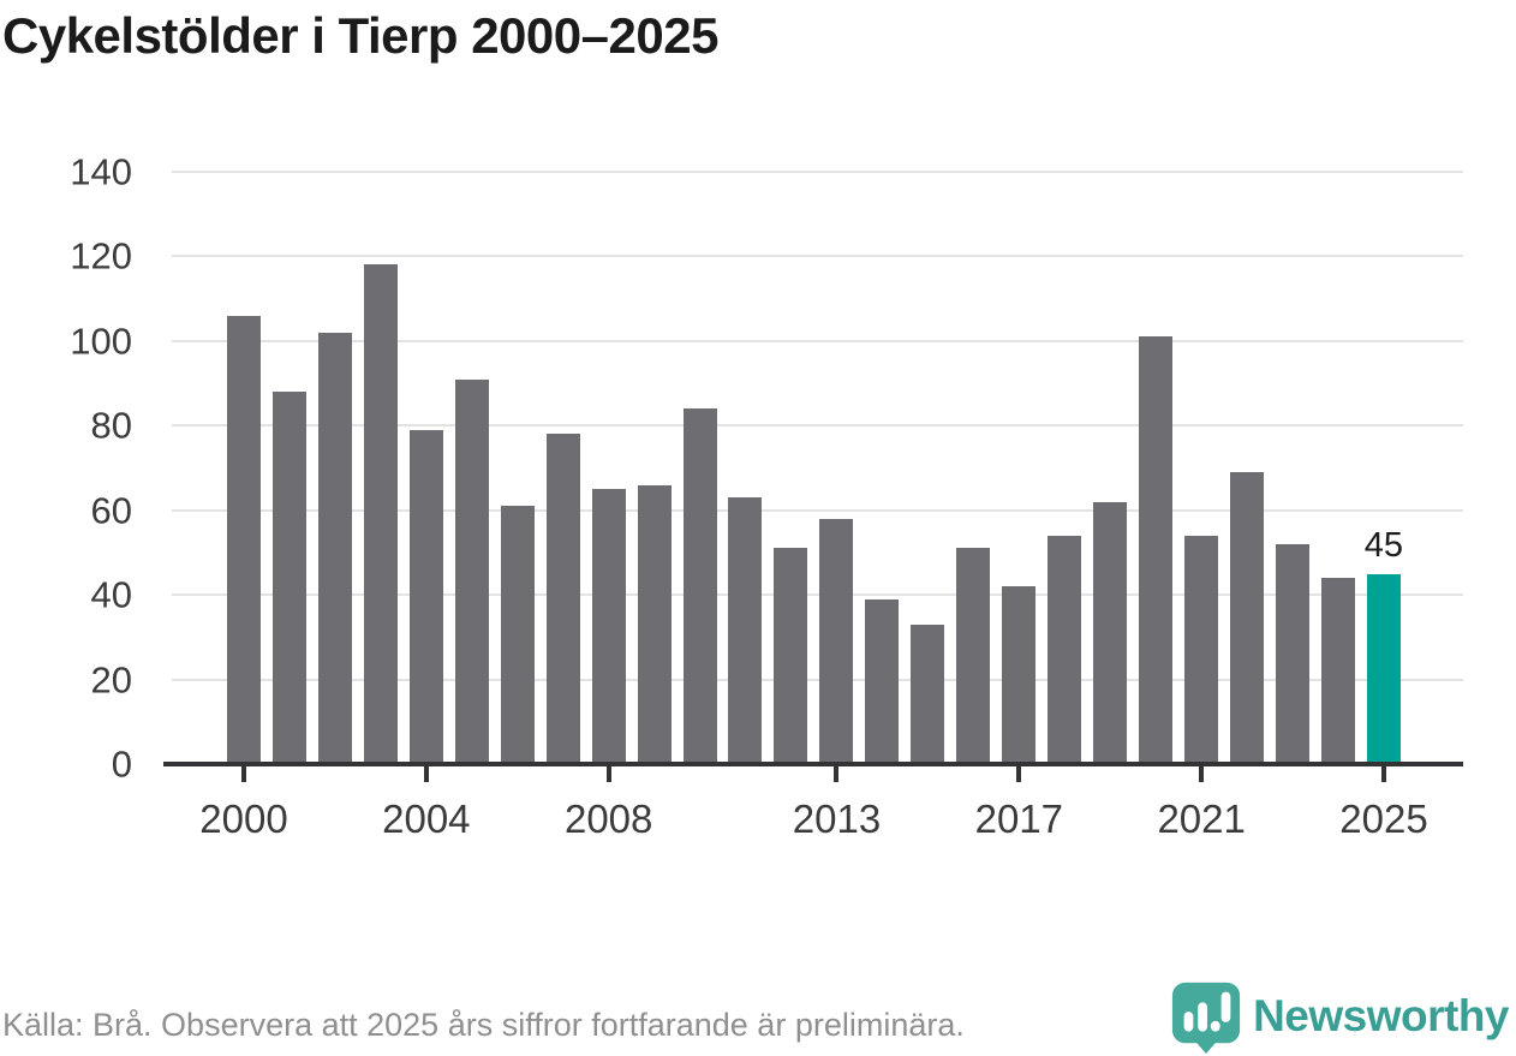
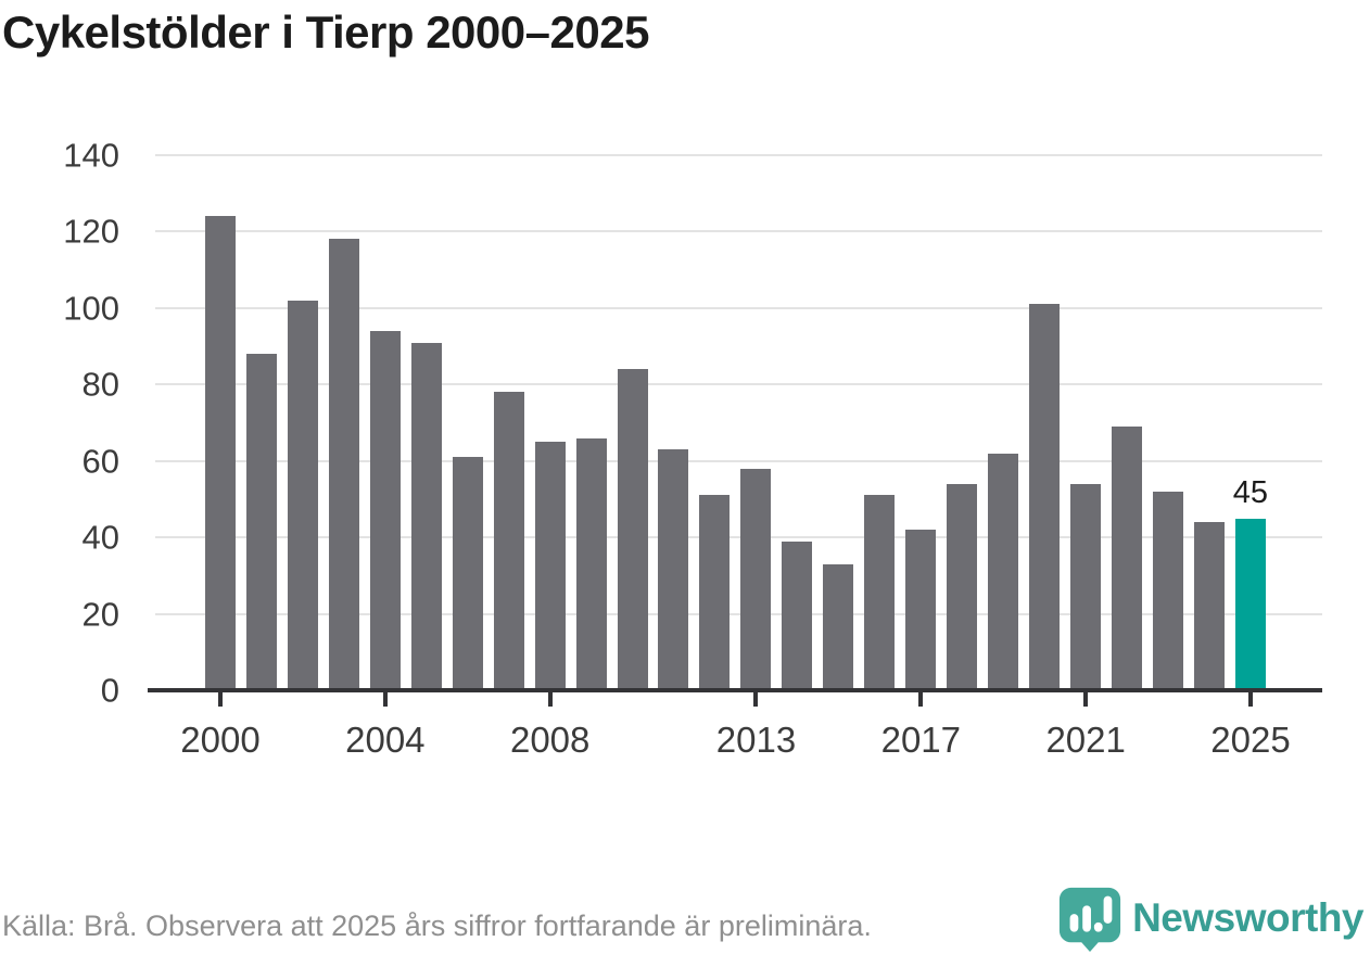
2000: 106 -> 124
2004: 79 -> 94
